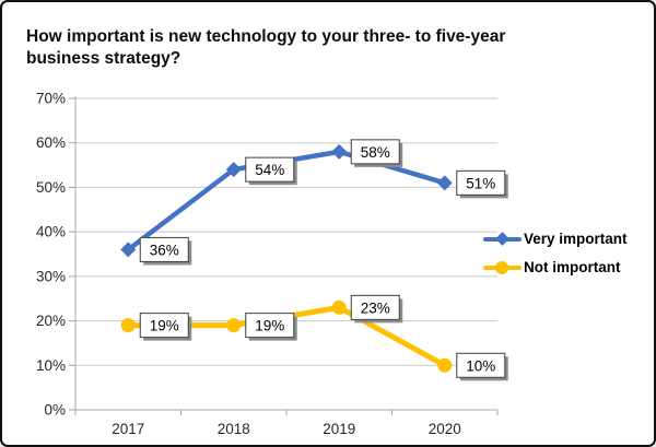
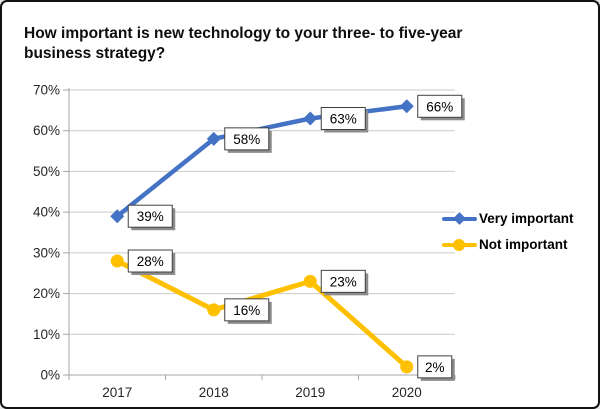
Very important/2017: 36% -> 39%
Not important/2017: 19% -> 28%
Very important/2018: 54% -> 58%
Not important/2018: 19% -> 16%
Very important/2019: 58% -> 63%
Very important/2020: 51% -> 66%
Not important/2020: 10% -> 2%
